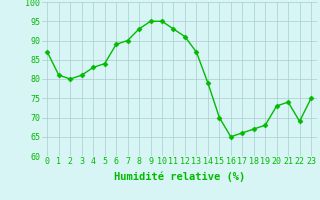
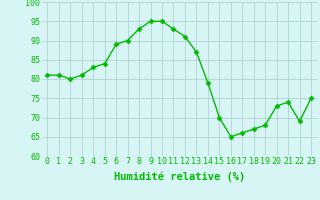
0: 87 -> 81
